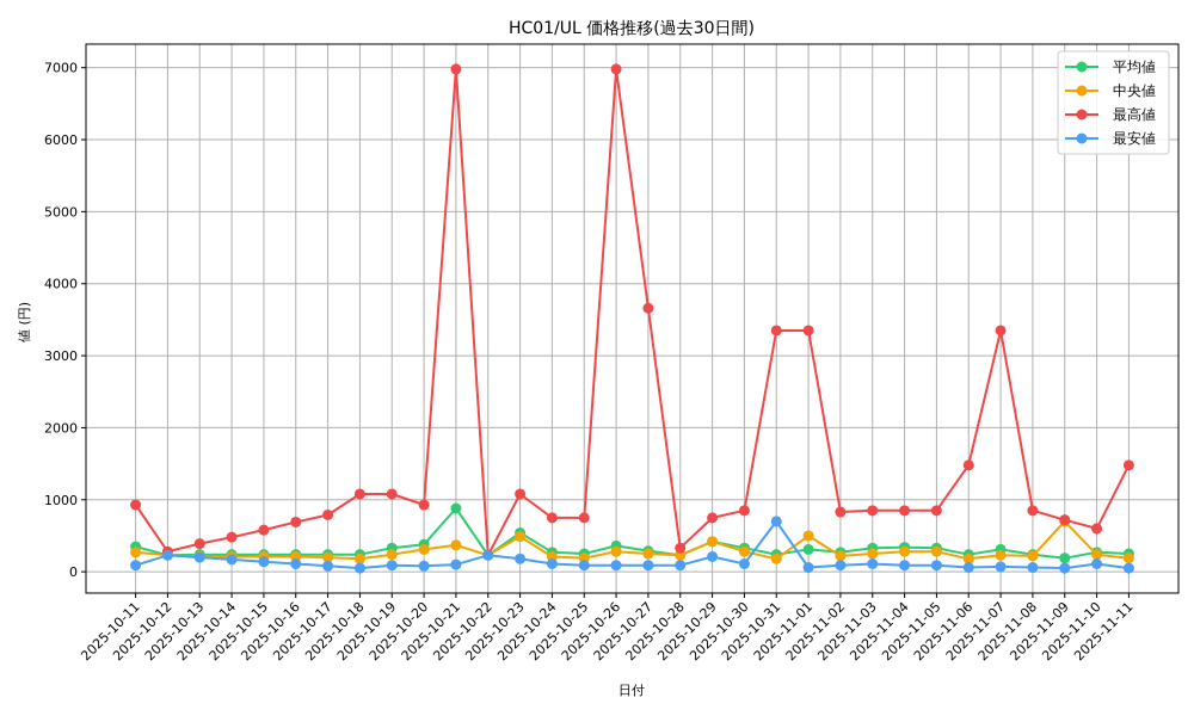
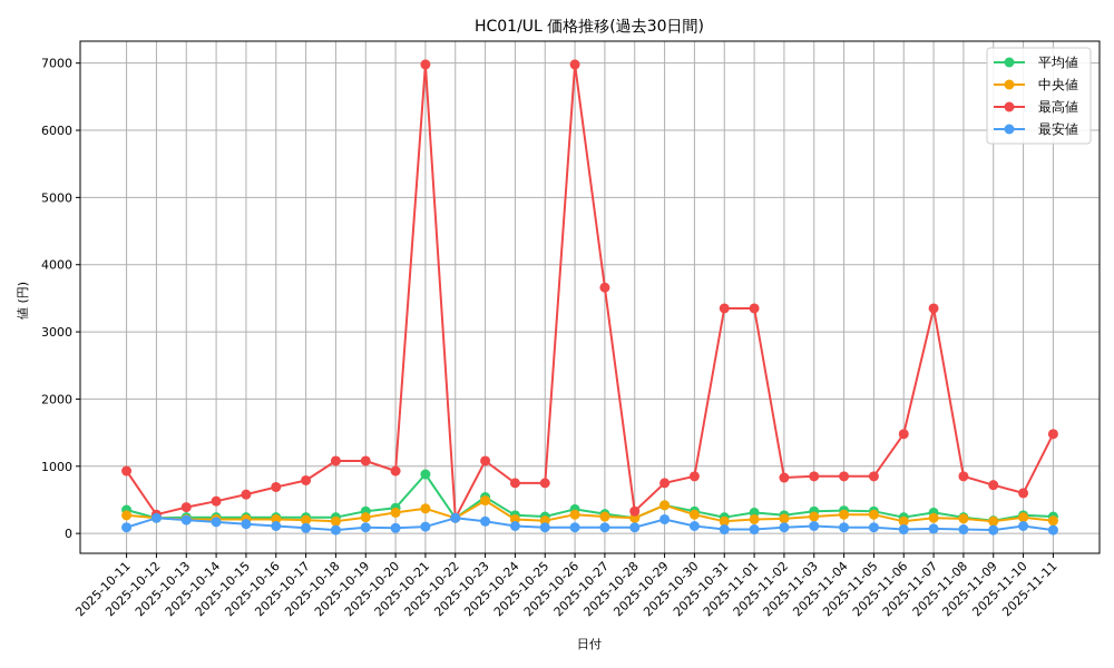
最安値/2025-10-31: 700 -> 100
中央値/2025-11-01: 500 -> 200
中央値/2025-11-09: 700 -> 200
